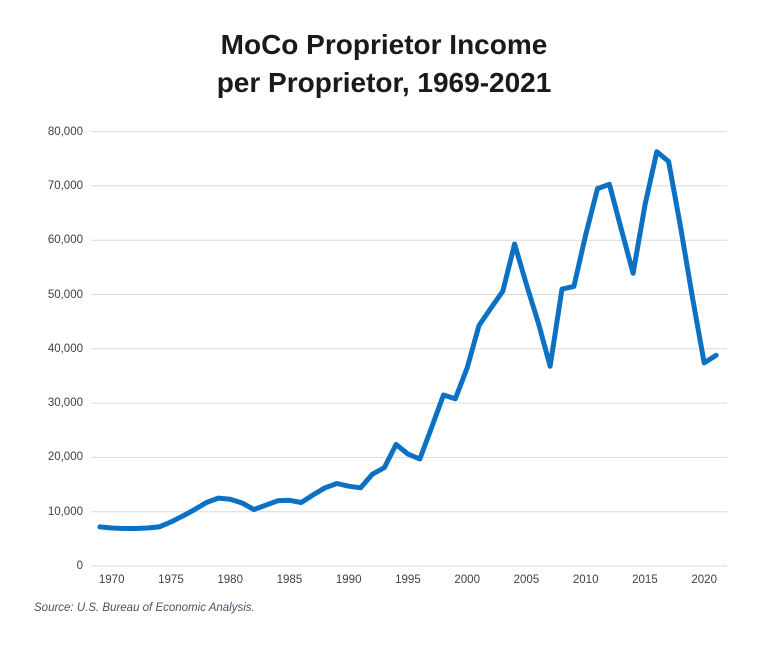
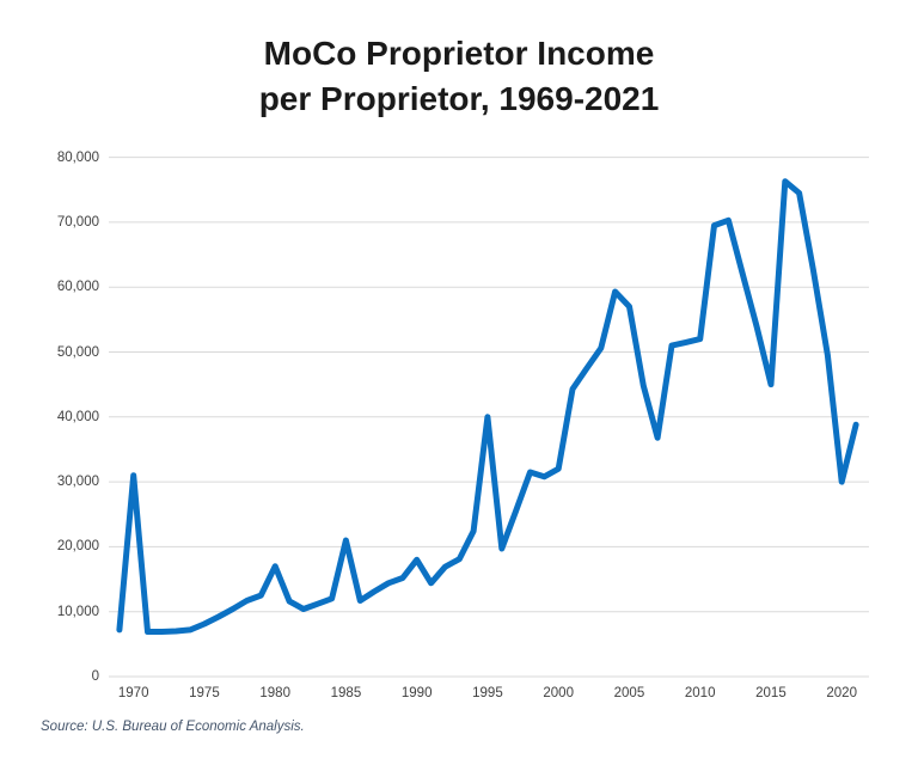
1970: 7000 -> 31000
1980: 12000 -> 17000
1985: 12000 -> 21000
1990: 15000 -> 18000
1995: 21000 -> 40000
2000: 36000 -> 32000
2005: 52000 -> 57000
2010: 61000 -> 52000
2015: 66000 -> 45000
2020: 37000 -> 30000
